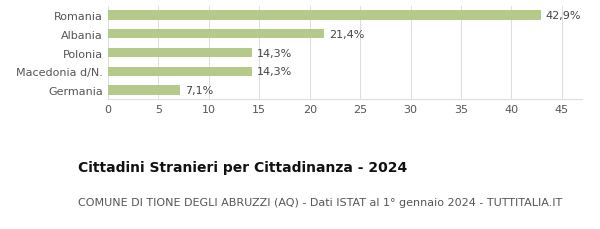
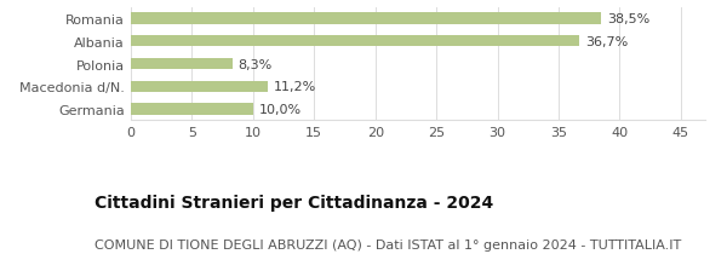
Romania: 42,9% -> 38,5%
Albania: 21,4% -> 36,7%
Polonia: 14,3% -> 8,3%
Macedonia d/N.: 14,3% -> 11,2%
Germania: 7,1% -> 10,0%
